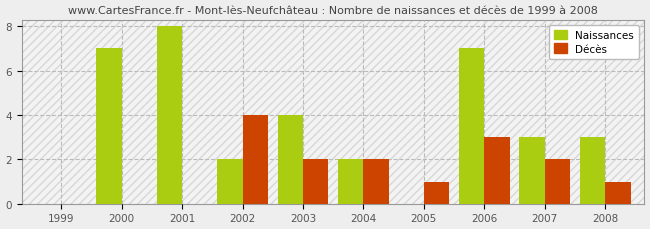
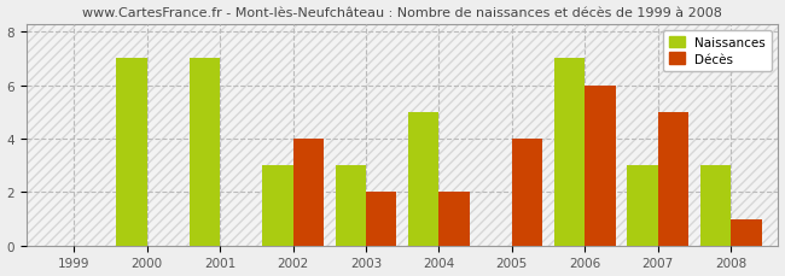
Naissances/2001: 8 -> 7
Naissances/2002: 2 -> 3
Naissances/2003: 4 -> 3
Naissances/2004: 2 -> 5
Décès/2005: 1 -> 4
Décès/2006: 3 -> 6
Décès/2007: 2 -> 5
